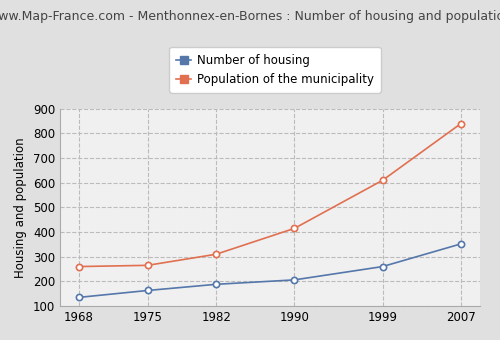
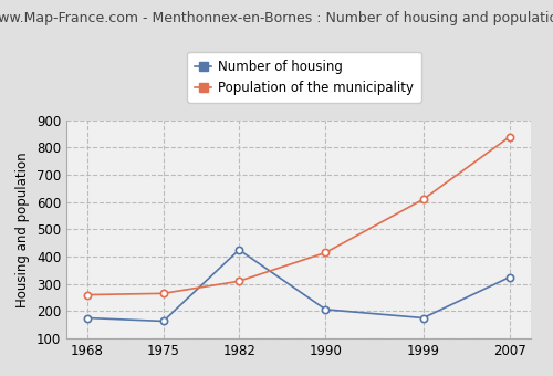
Number of housing/1968: 135 -> 175
Number of housing/1982: 188 -> 425
Number of housing/1999: 260 -> 175
Number of housing/2007: 352 -> 325
